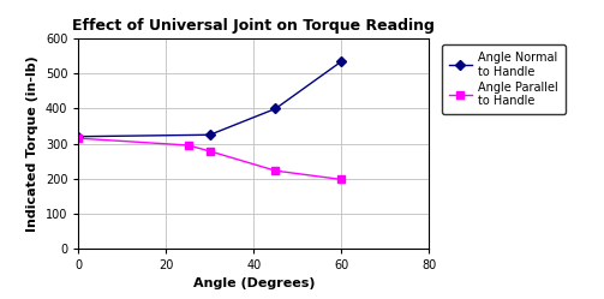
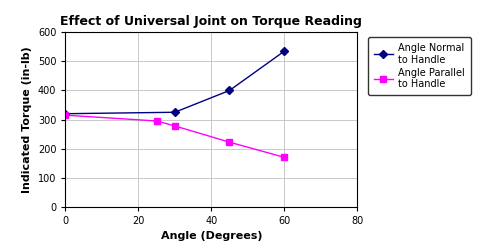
Angle Parallel to Handle/60: 197 -> 170
